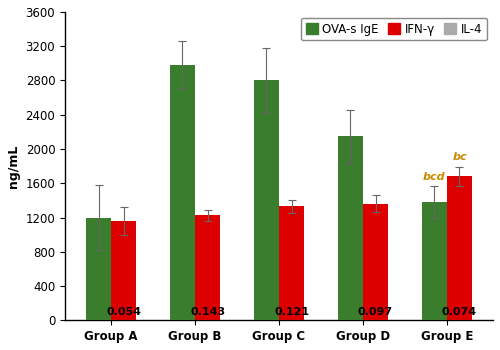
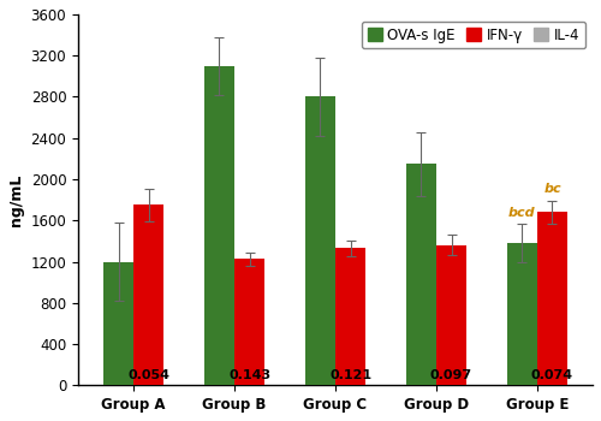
IFN-γ/Group A: 1160 -> 1750
OVA-s IgE/Group B: 2980 -> 3100
